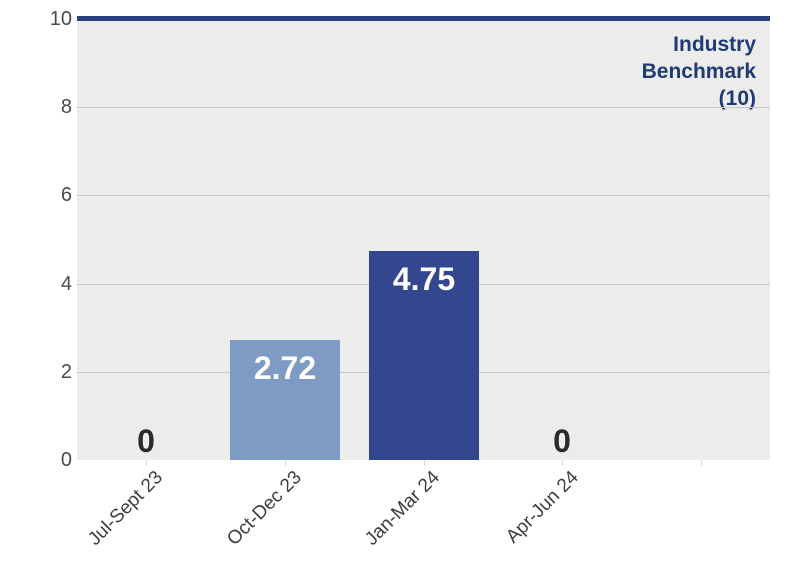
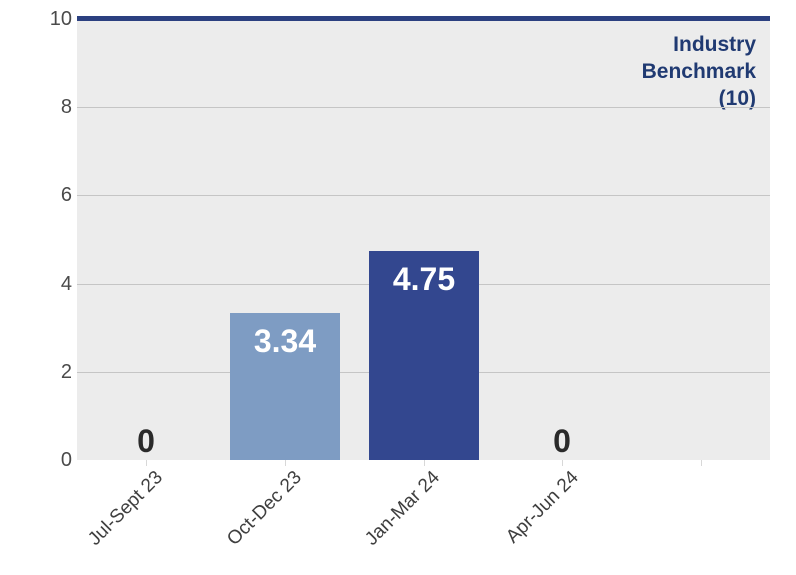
Oct-Dec 23: 2.72 -> 3.34
